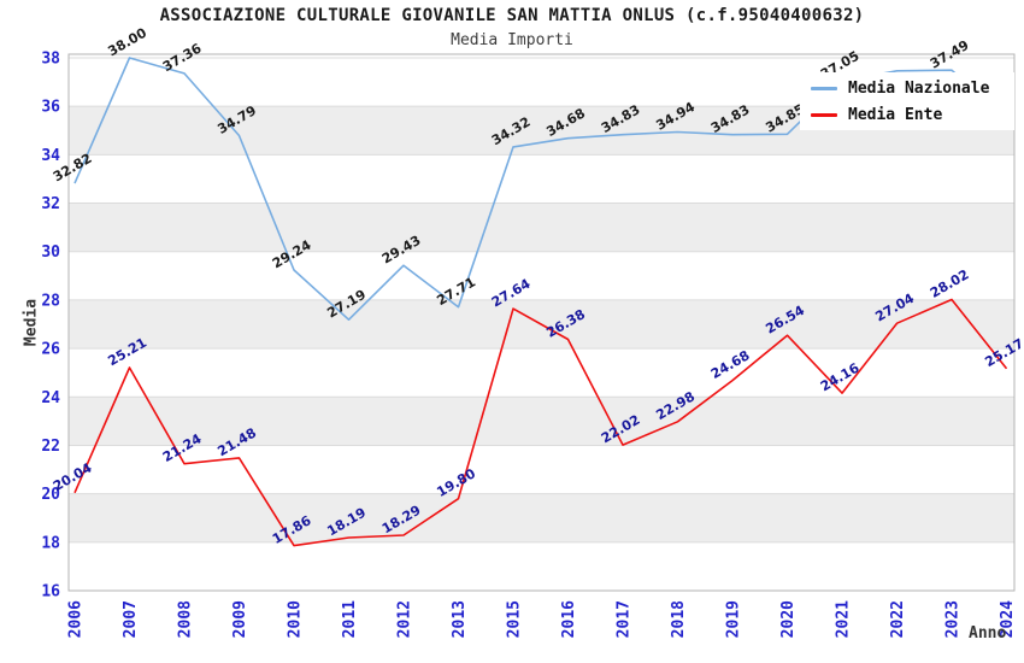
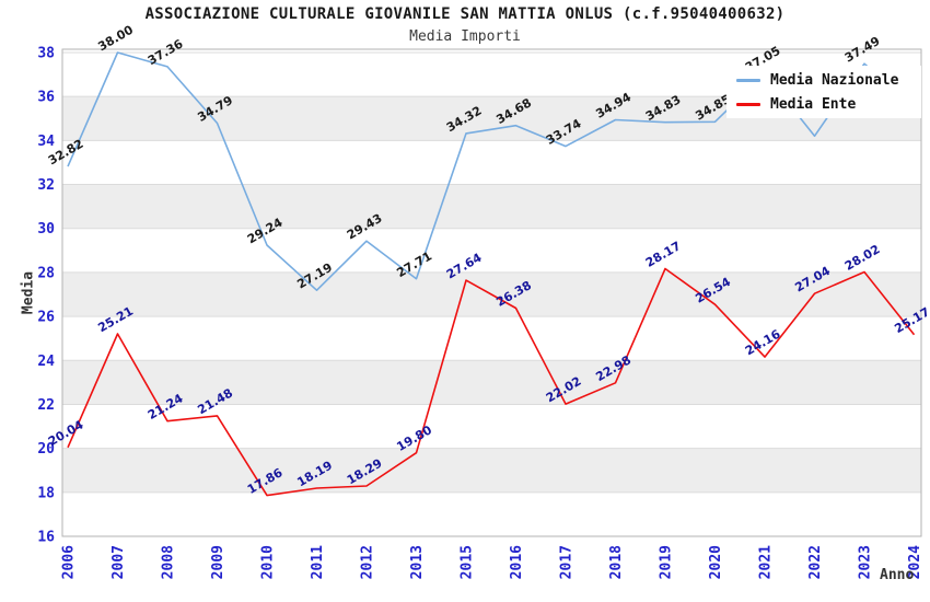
Media Nazionale/2017: 34.83 -> 33.74
Media Ente/2019: 24.68 -> 28.17
Media Nazionale/2022: 37.5 -> 34.2
